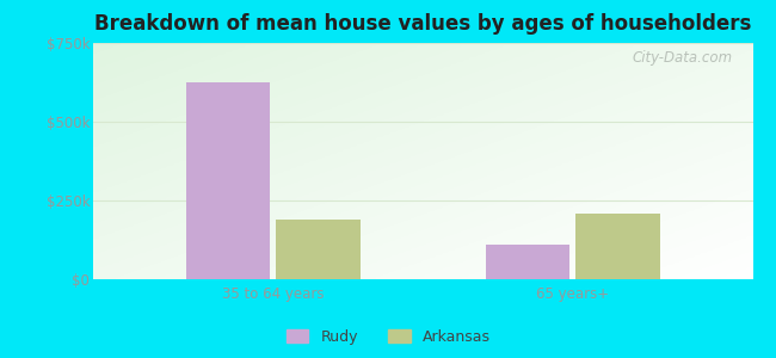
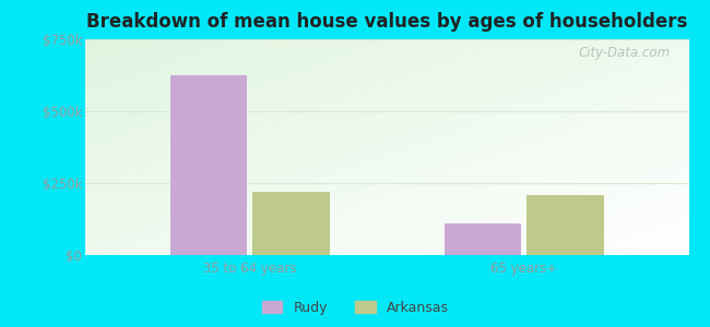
Arkansas/35 to 64 years: $190k -> $220k
